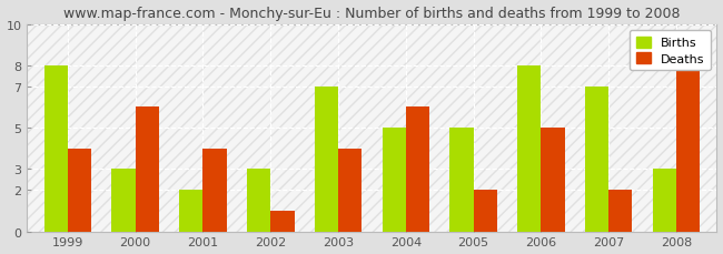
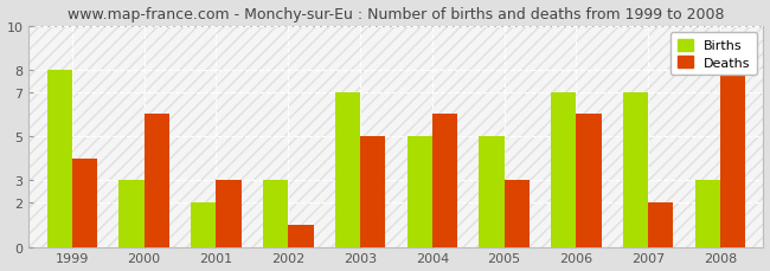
Deaths/2001: 4 -> 3
Deaths/2003: 4 -> 5
Deaths/2005: 2 -> 3
Births/2006: 8 -> 7
Deaths/2006: 5 -> 6
